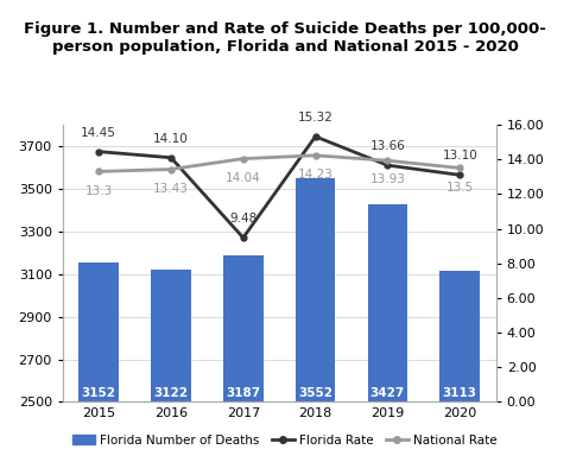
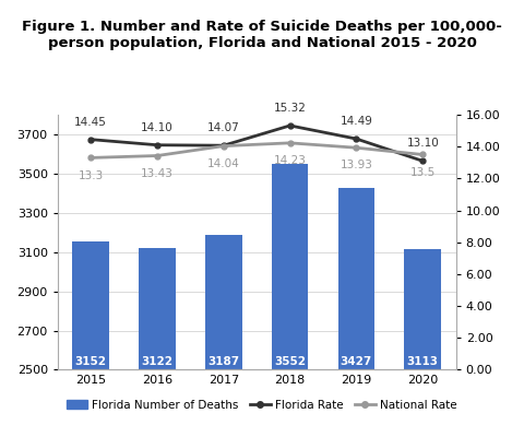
Florida Rate/2017: 9.48 -> 14.07
Florida Rate/2019: 13.66 -> 14.49
